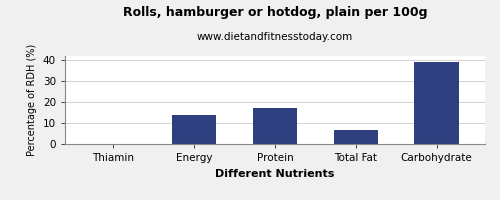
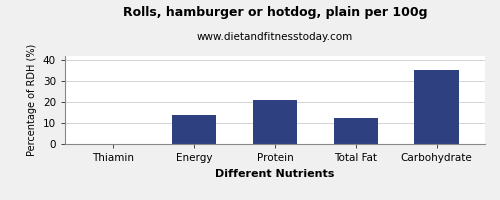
Protein: 17.0 -> 21.0
Total Fat: 6.8 -> 12.5
Carbohydrate: 39.0 -> 35.5
